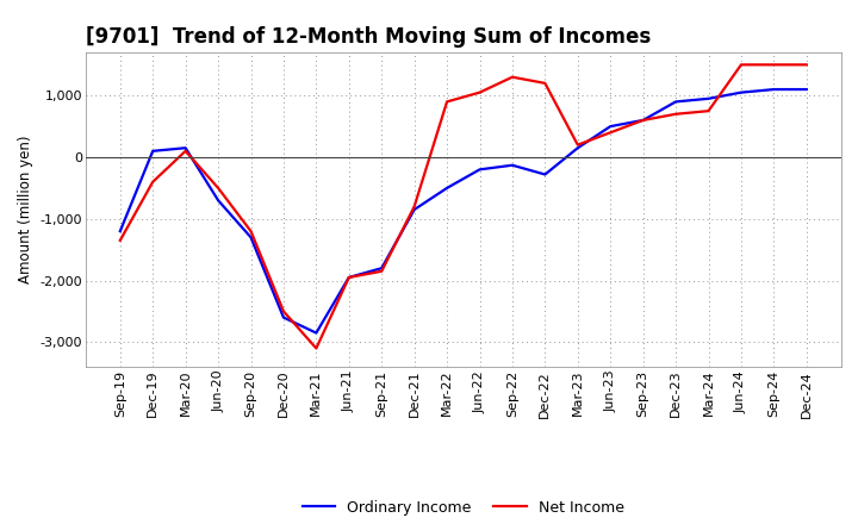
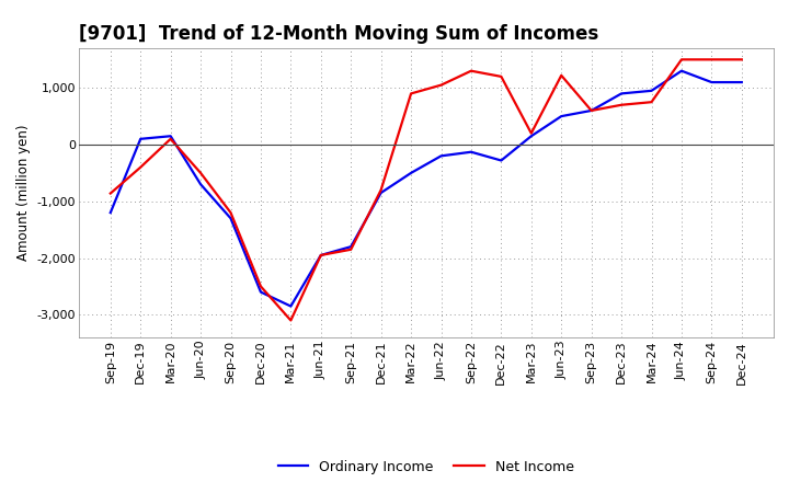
Net Income/Sep-19: -1,350 -> -860
Net Income/Jun-23: 400 -> 1,220
Ordinary Income/Jun-24: 1,050 -> 1,300
